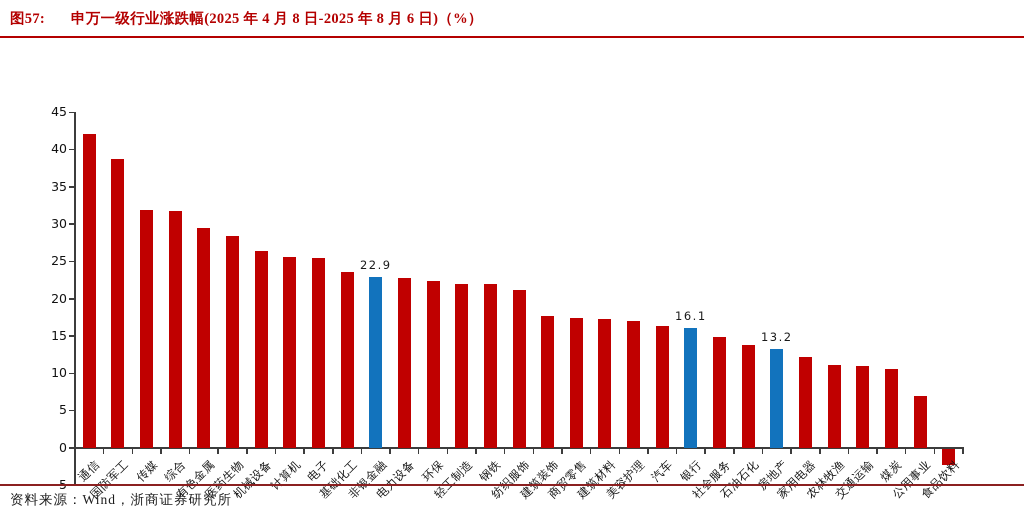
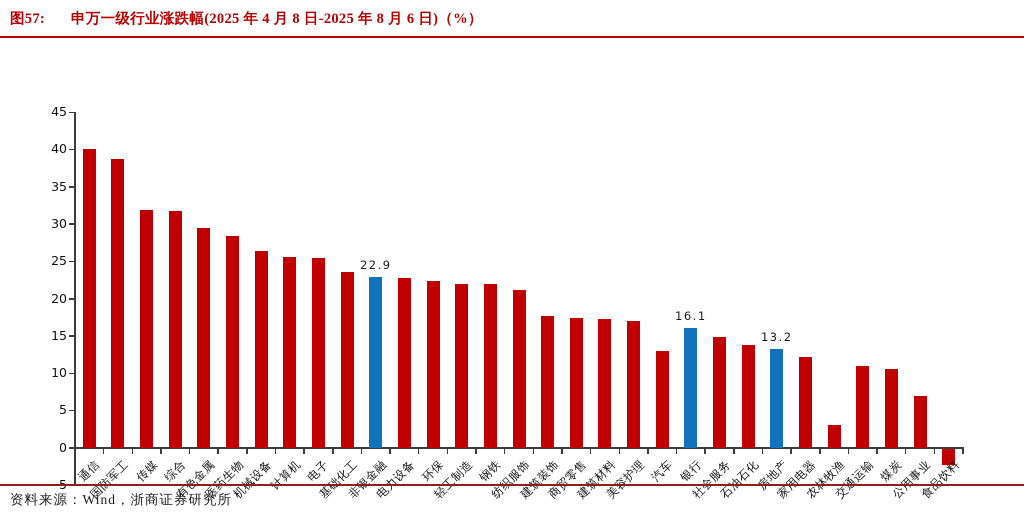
通信: 42 -> 40
汽车: 16 -> 13
农林牧渔: 11 -> 3
